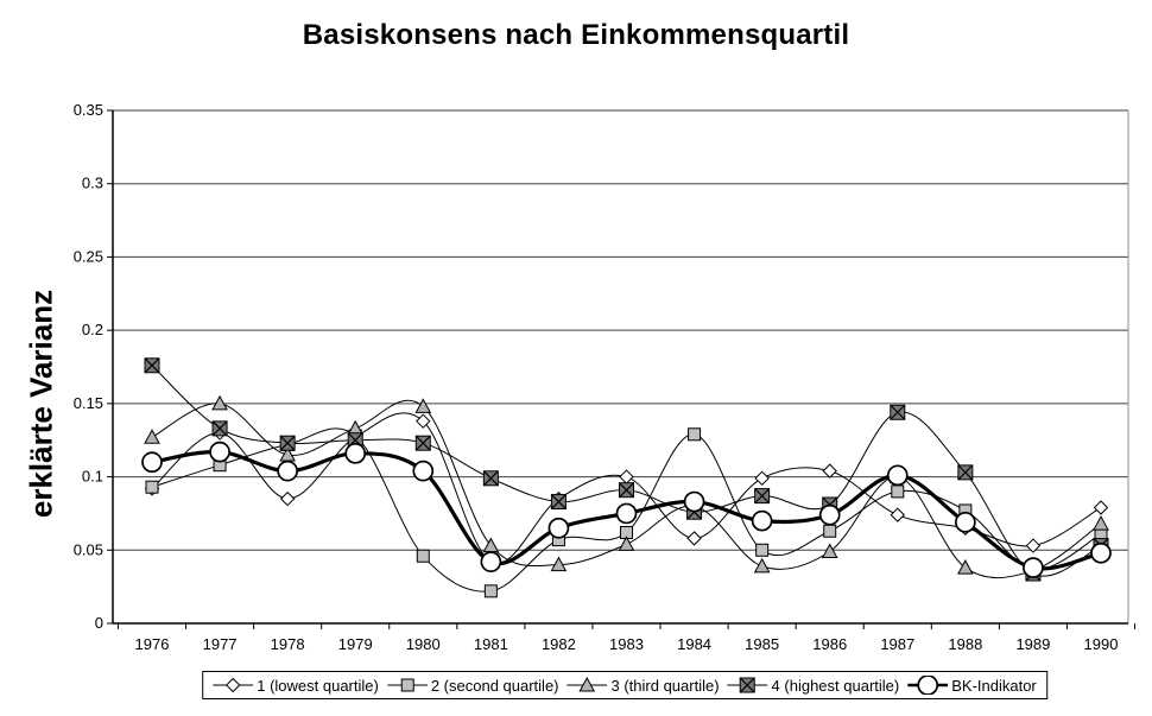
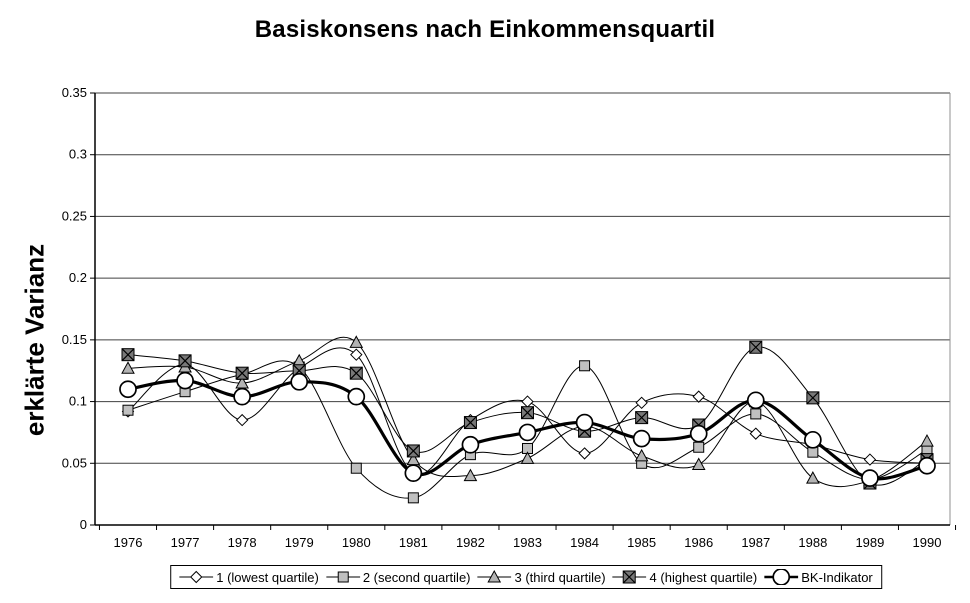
4 (highest quartile)/1976: 0.176 -> 0.138
3 (third quartile)/1977: 0.150 -> 0.128
4 (highest quartile)/1981: 0.099 -> 0.060
3 (third quartile)/1985: 0.039 -> 0.056
2 (second quartile)/1988: 0.077 -> 0.059
1 (lowest quartile)/1990: 0.079 -> 0.050
